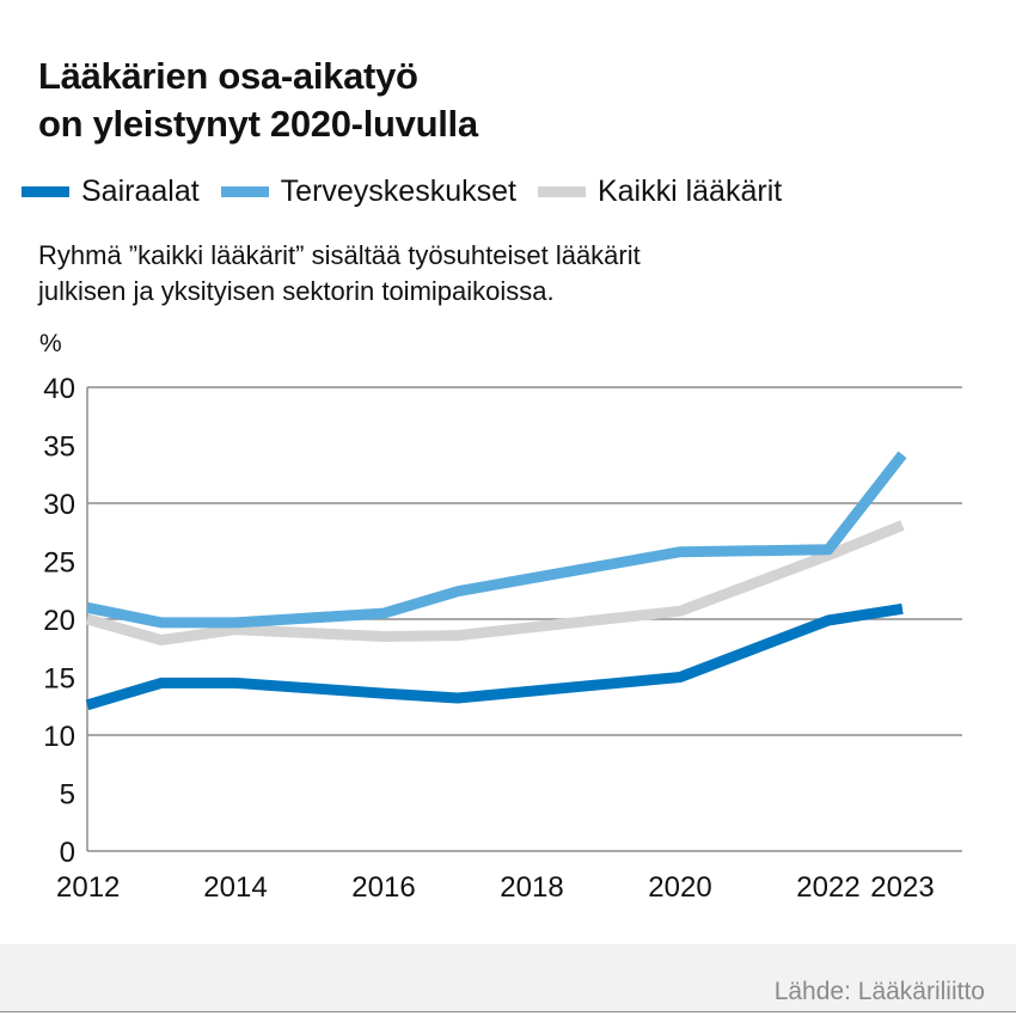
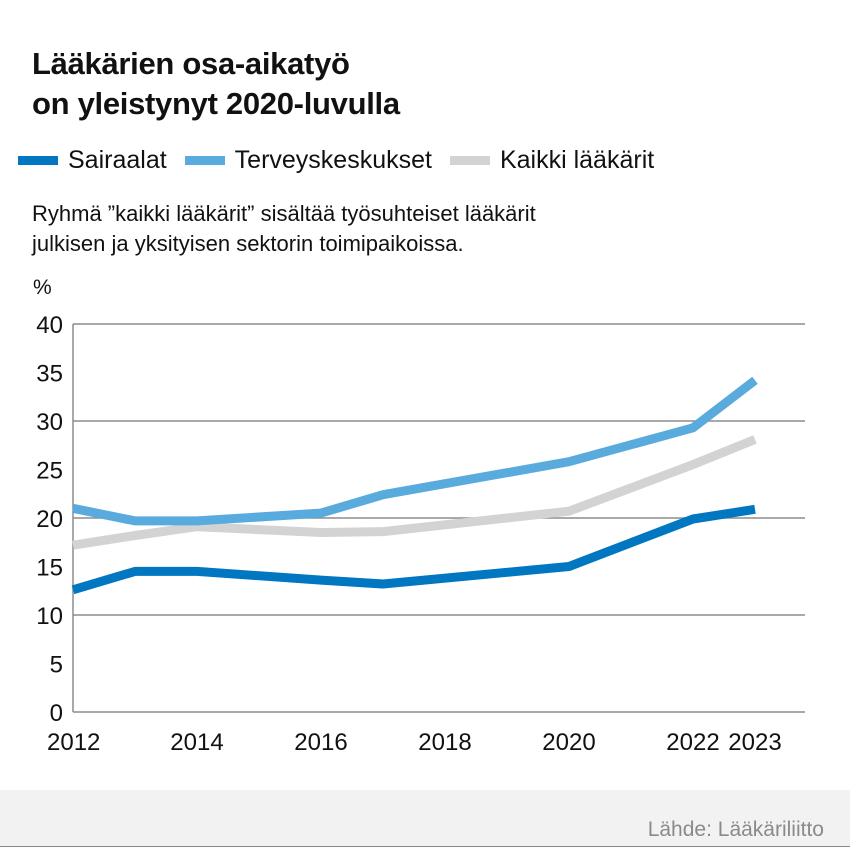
Kaikki lääkärit/2012: 20 -> 17
Terveyskeskukset/2022: 26 -> 29
